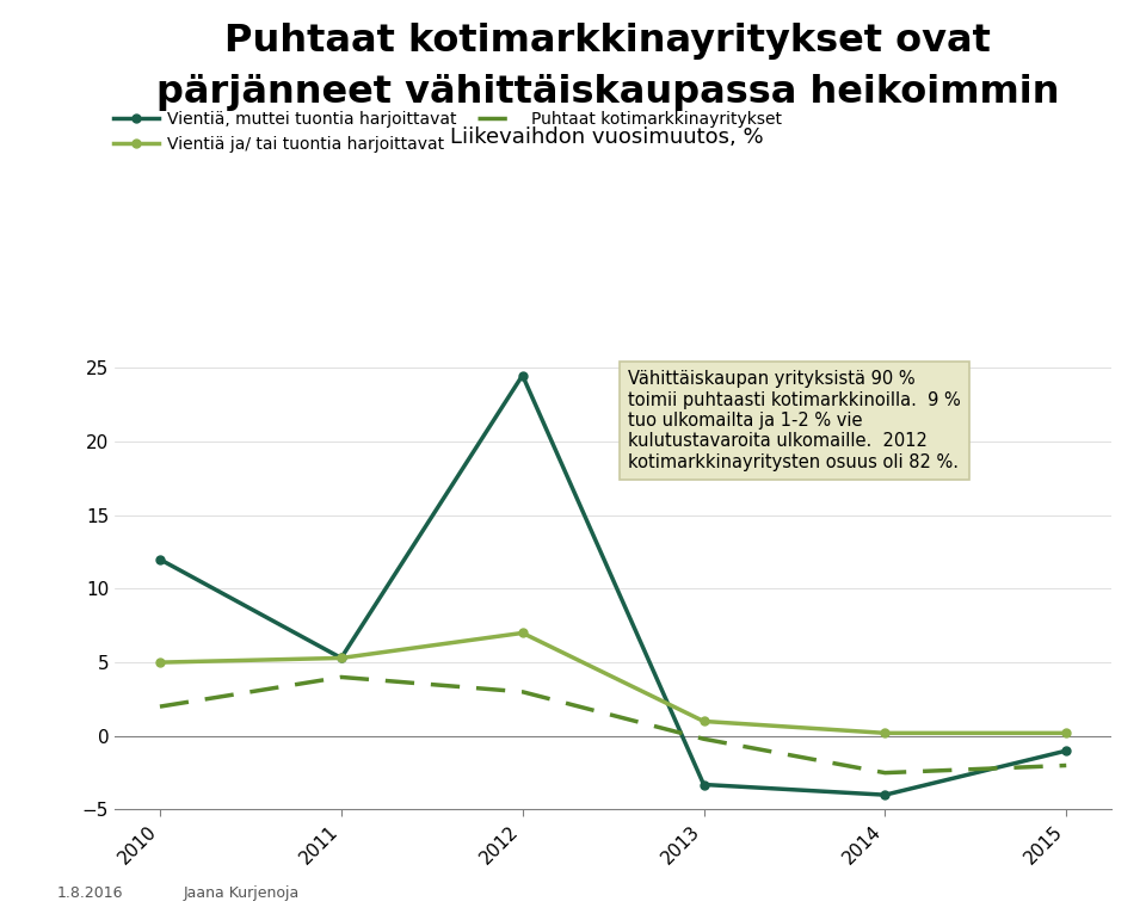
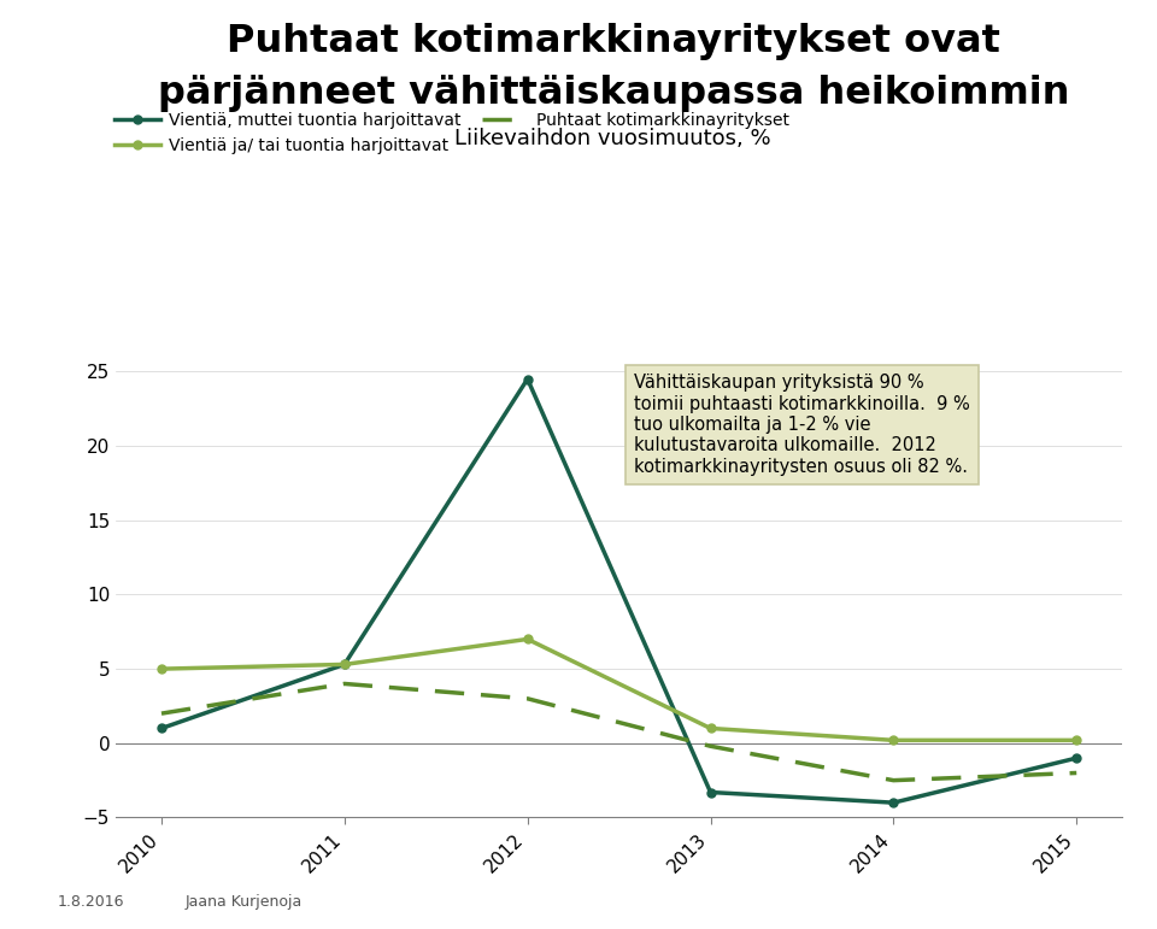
Vientiä, muttei tuontia harjoittavat/2010: 12.0 -> 1.0
